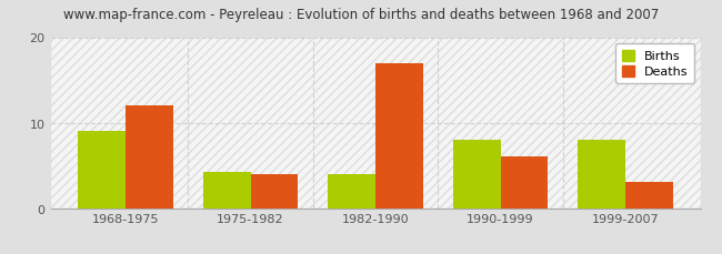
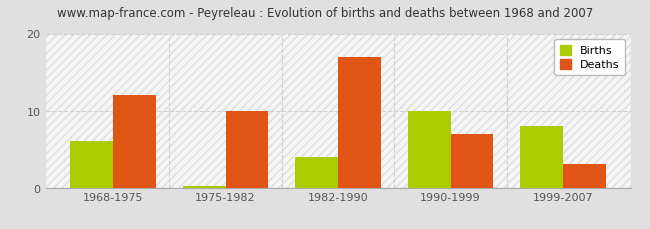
Births/1968-1975: 9.0 -> 6.0
Births/1975-1982: 4.2 -> 0.2
Deaths/1975-1982: 4 -> 10
Births/1990-1999: 8.0 -> 10.0
Deaths/1990-1999: 6 -> 7
